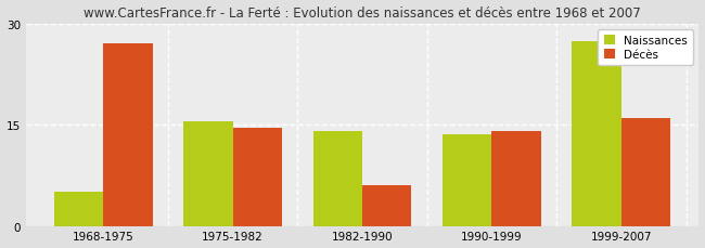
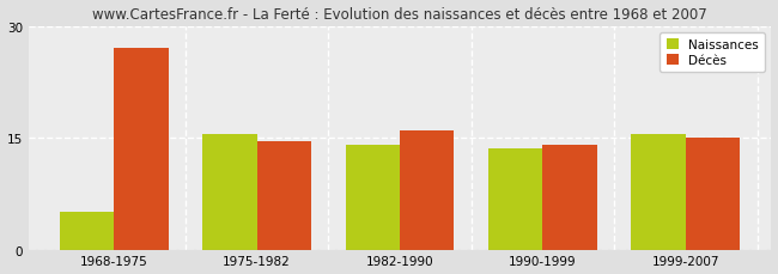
Décès/1982-1990: 6.0 -> 16.0
Naissances/1999-2007: 27.4 -> 15.5
Décès/1999-2007: 16.0 -> 15.0
